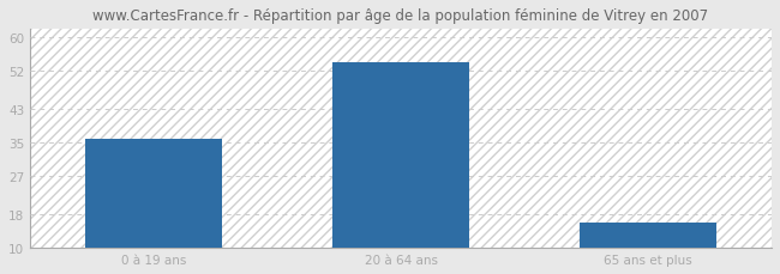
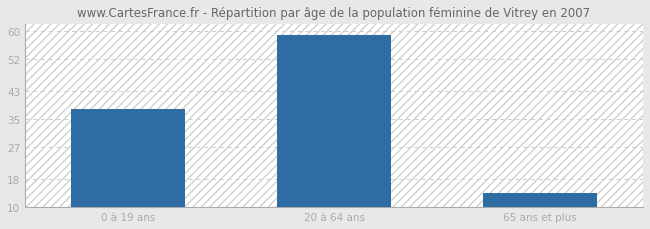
0 à 19 ans: 36 -> 38
20 à 64 ans: 54 -> 59
65 ans et plus: 16 -> 14
